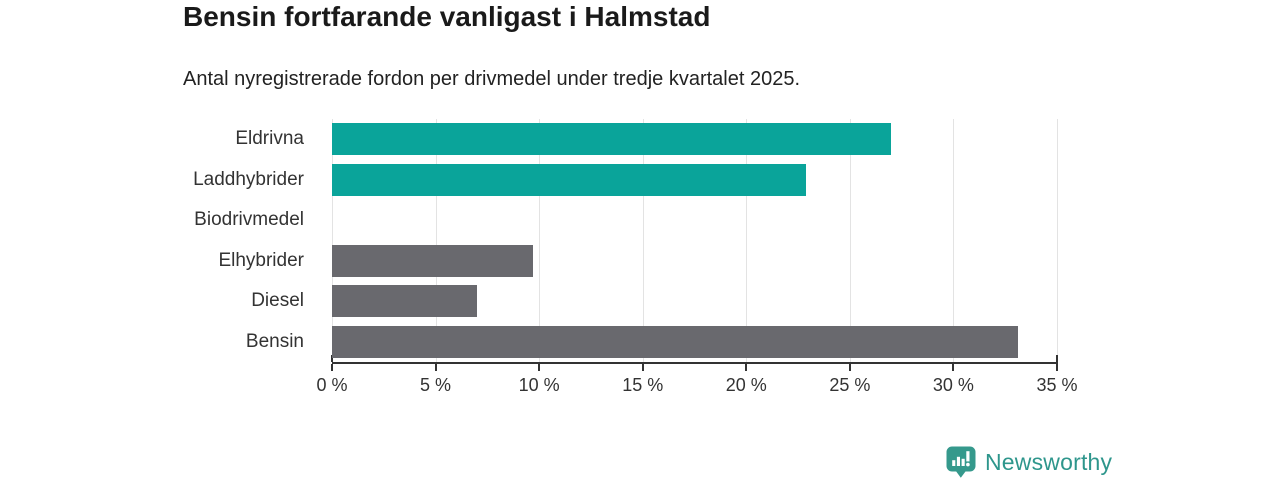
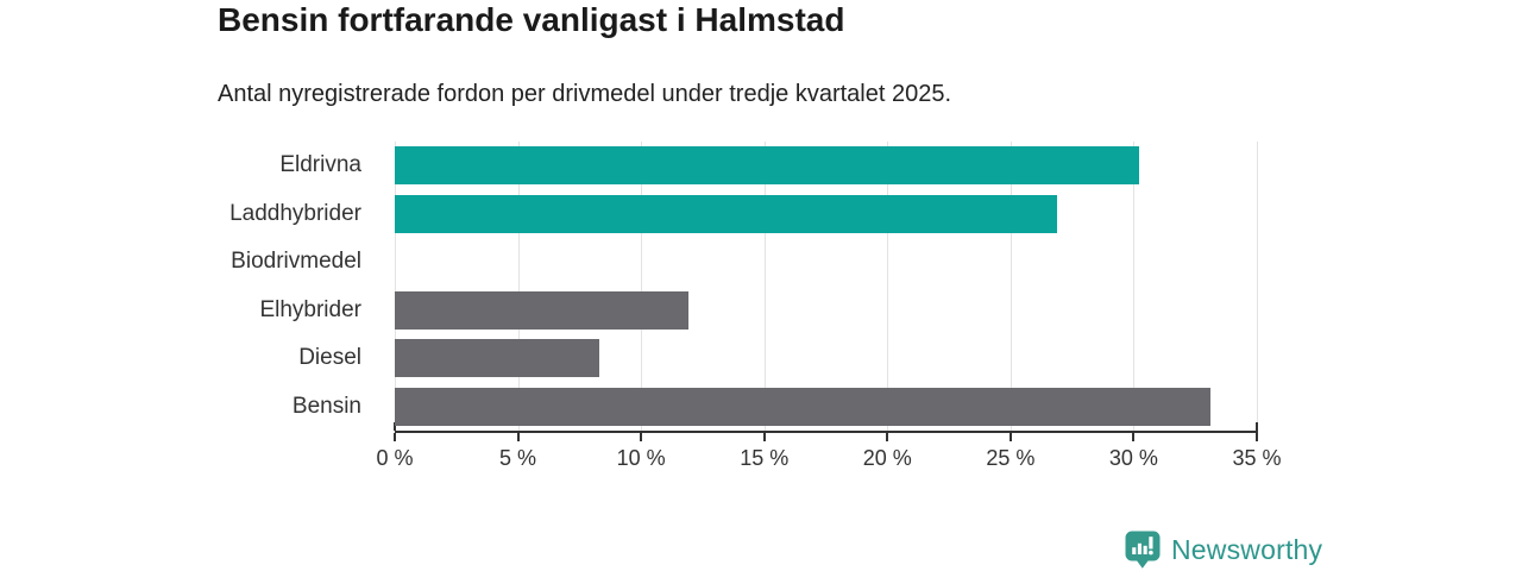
Eldrivna: 27.0% -> 30.2%
Laddhybrider: 22.9% -> 26.9%
Elhybrider: 9.7% -> 11.9%
Diesel: 7.0% -> 8.3%
